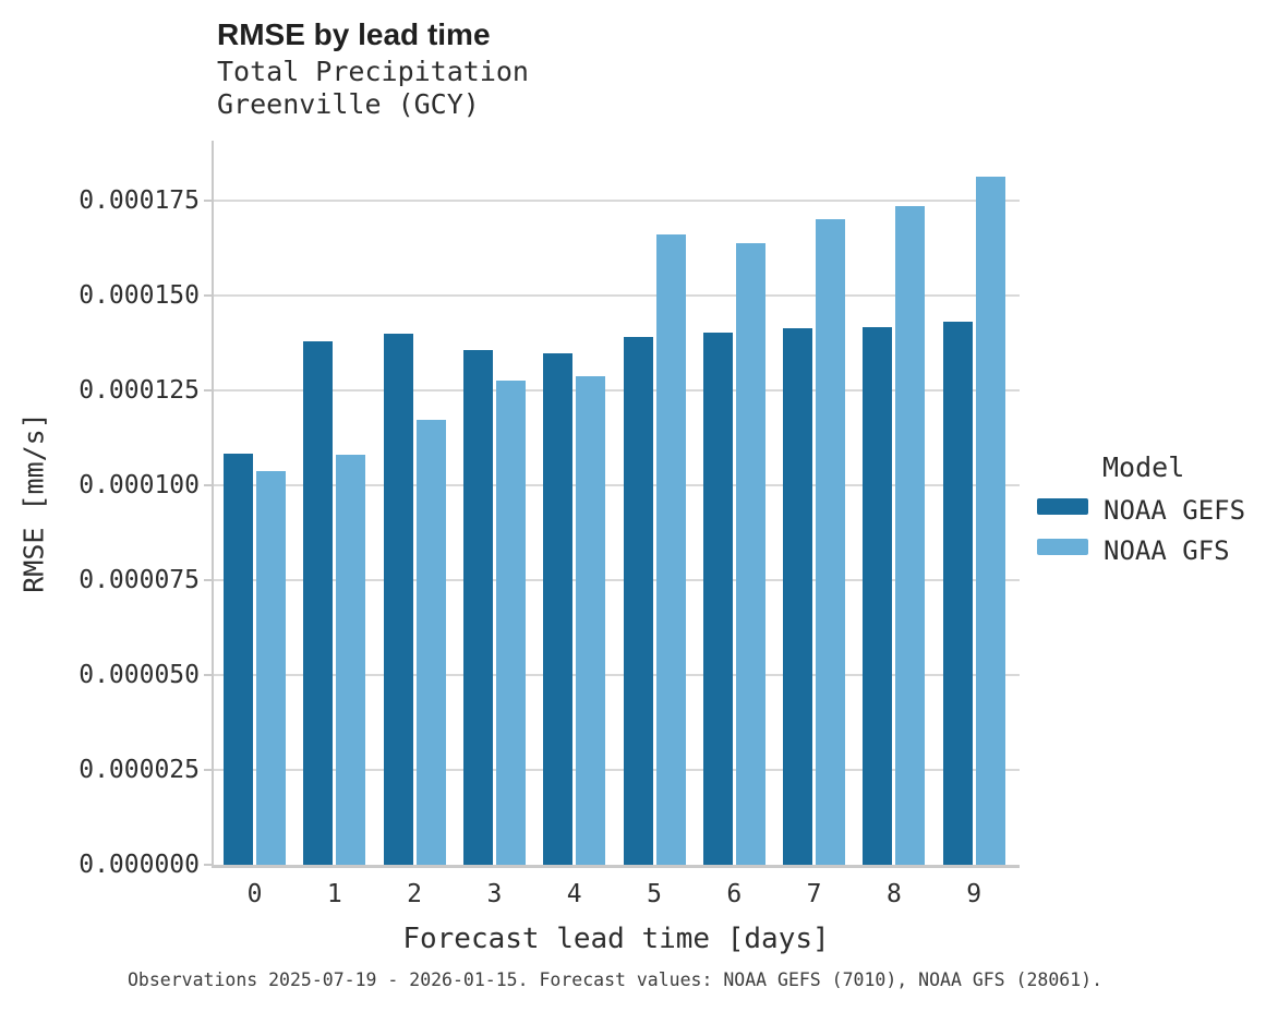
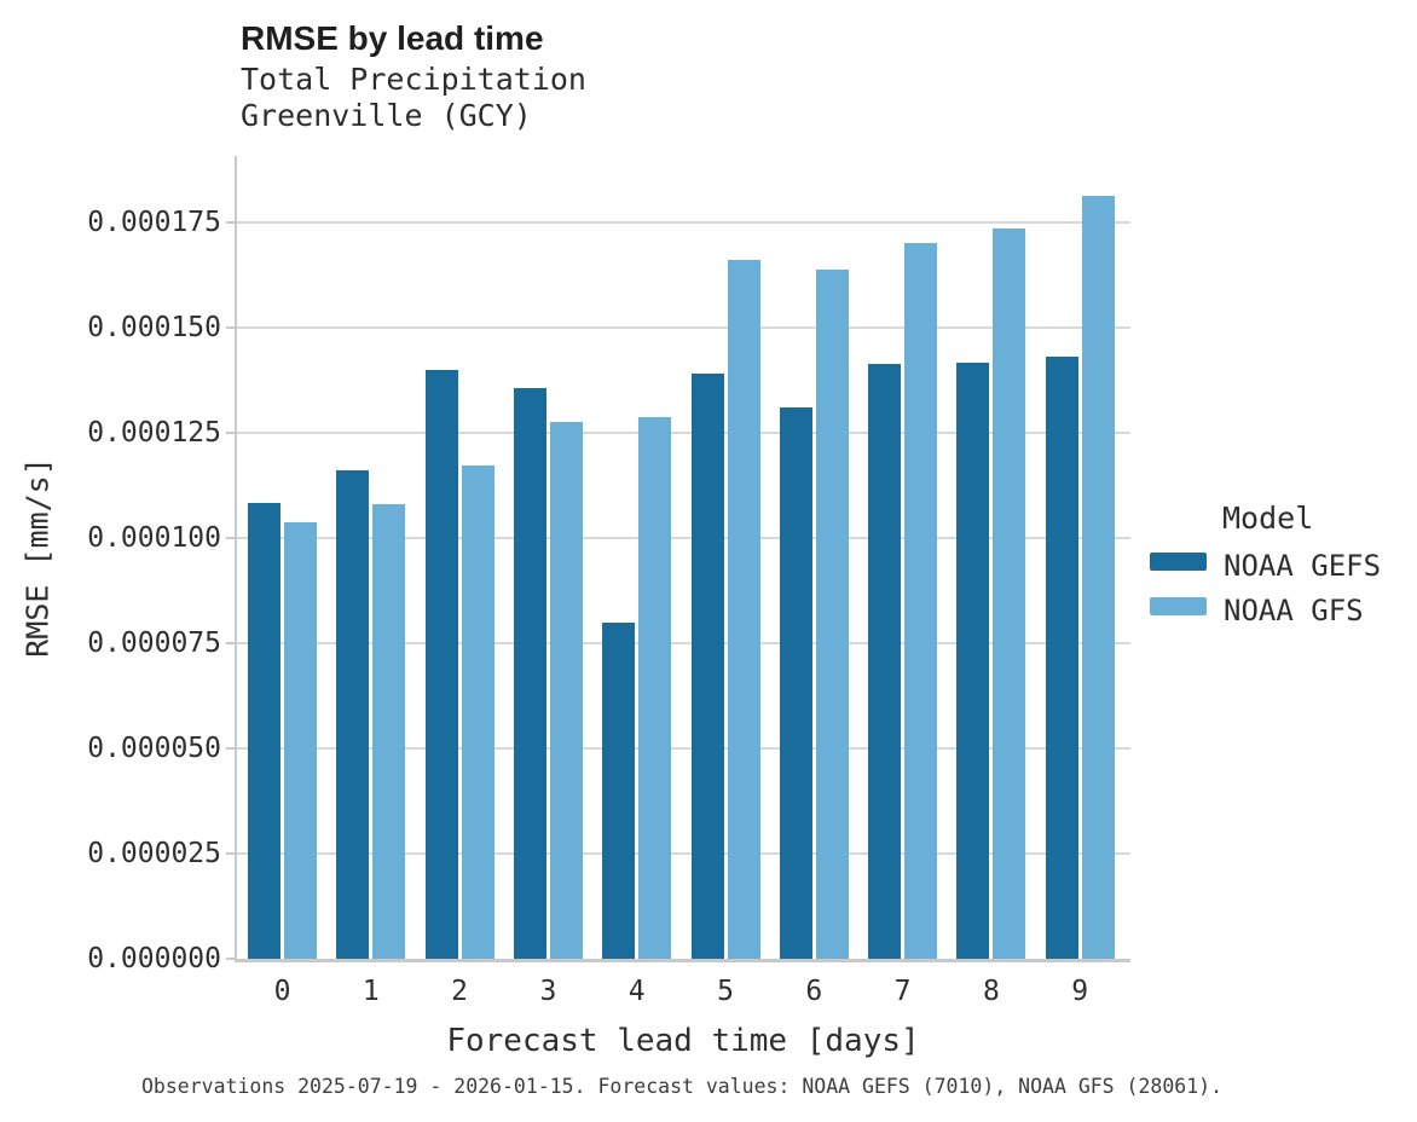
NOAA GEFS/1: 0.000138 -> 0.000116
NOAA GEFS/4: 0.000135 -> 0.000080
NOAA GEFS/6: 0.000140 -> 0.000131
